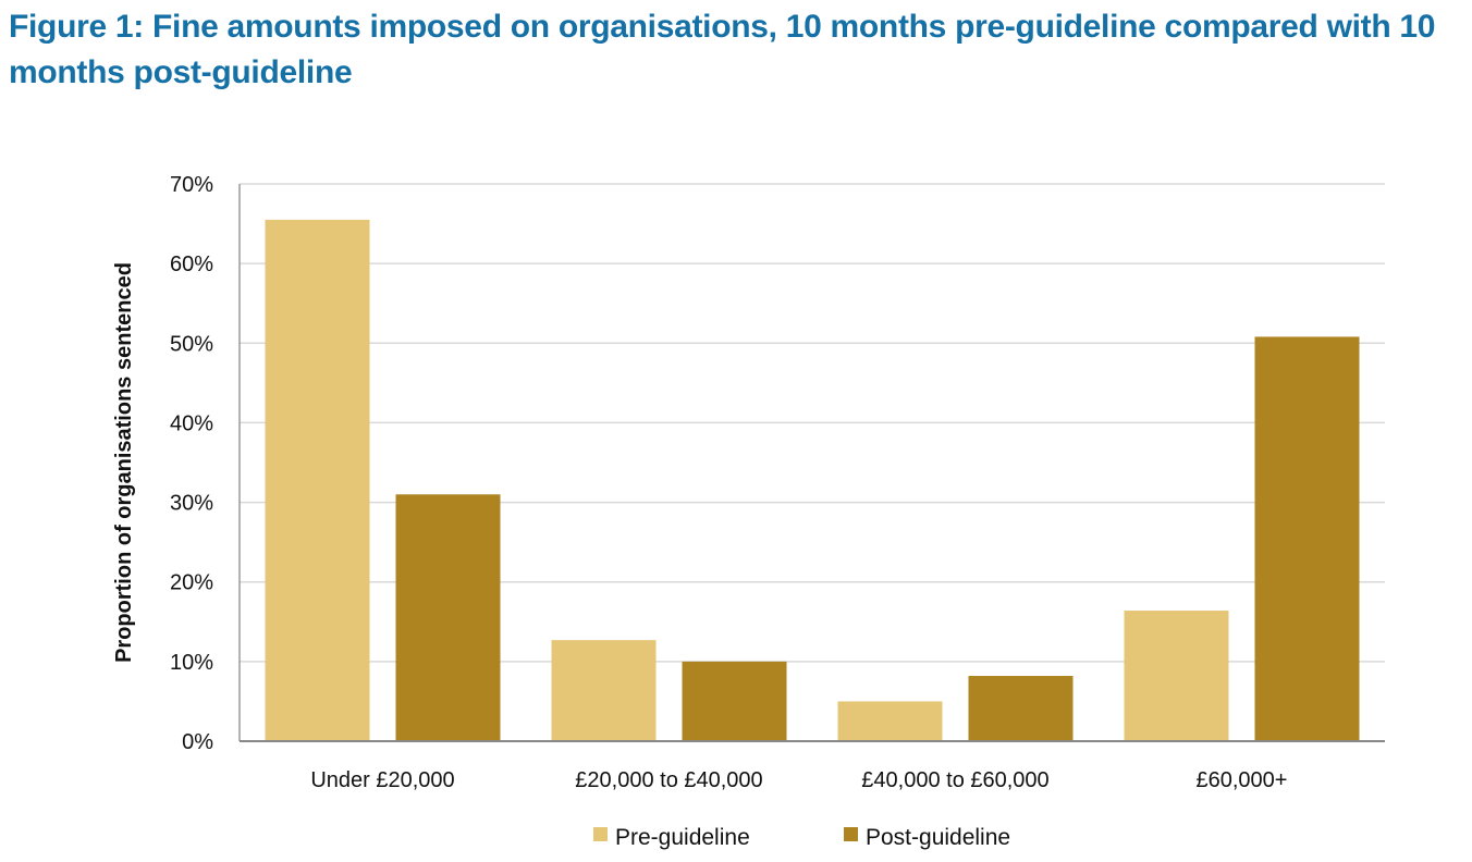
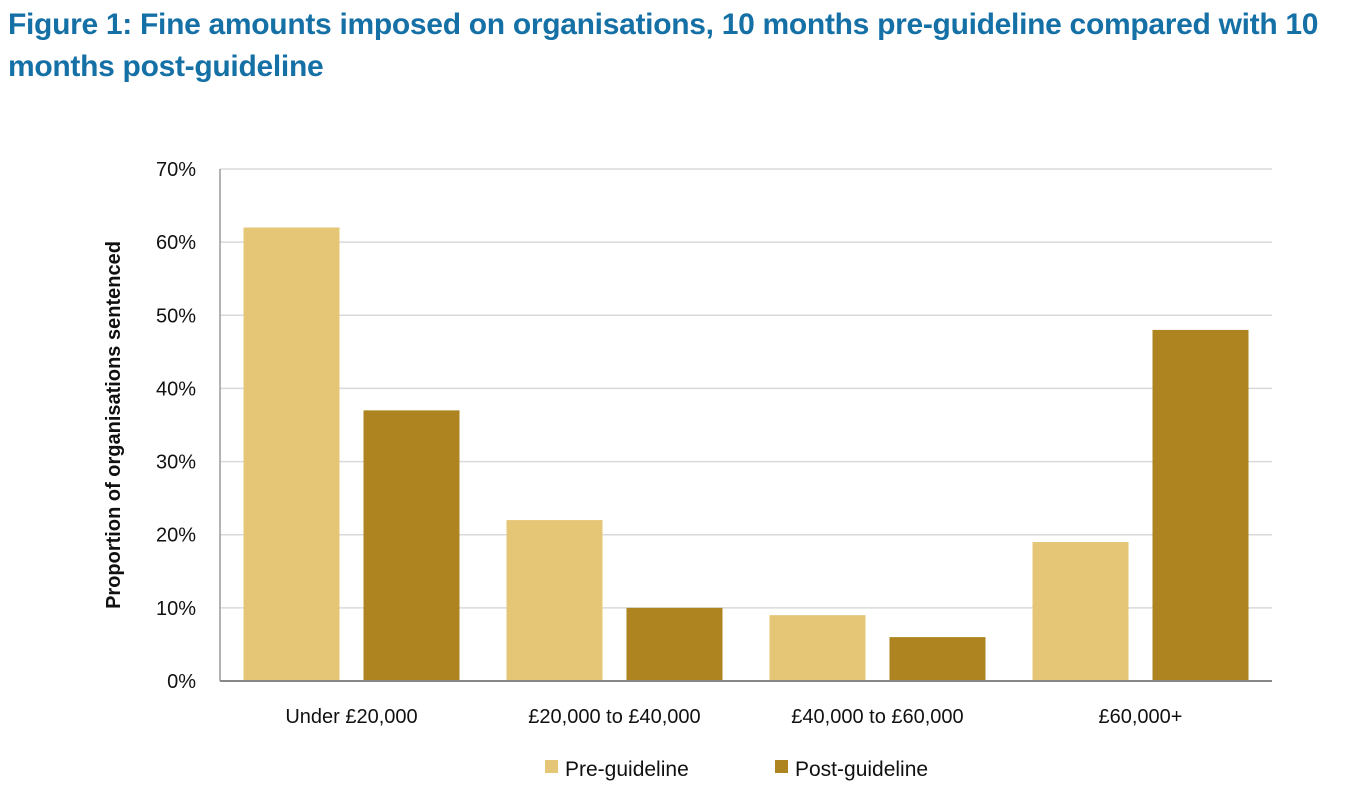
Pre-guideline/Under £20,000: 66% -> 62%
Post-guideline/Under £20,000: 31% -> 37%
Pre-guideline/£20,000 to £40,000: 13% -> 22%
Pre-guideline/£40,000 to £60,000: 5% -> 9%
Post-guideline/£40,000 to £60,000: 8% -> 6%
Pre-guideline/£60,000+: 16% -> 19%
Post-guideline/£60,000+: 51% -> 48%
